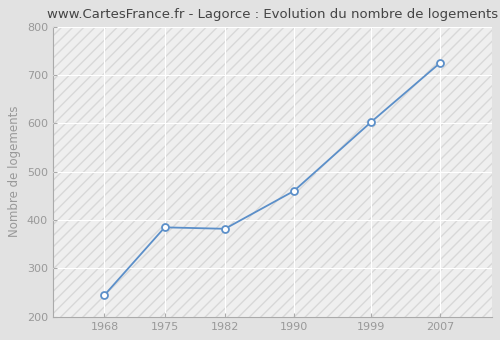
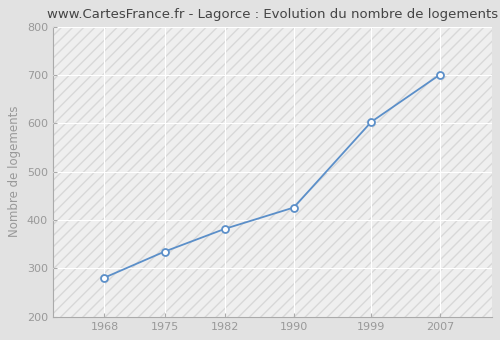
1968: 245 -> 281
1975: 385 -> 335
1990: 460 -> 426
2007: 725 -> 701
